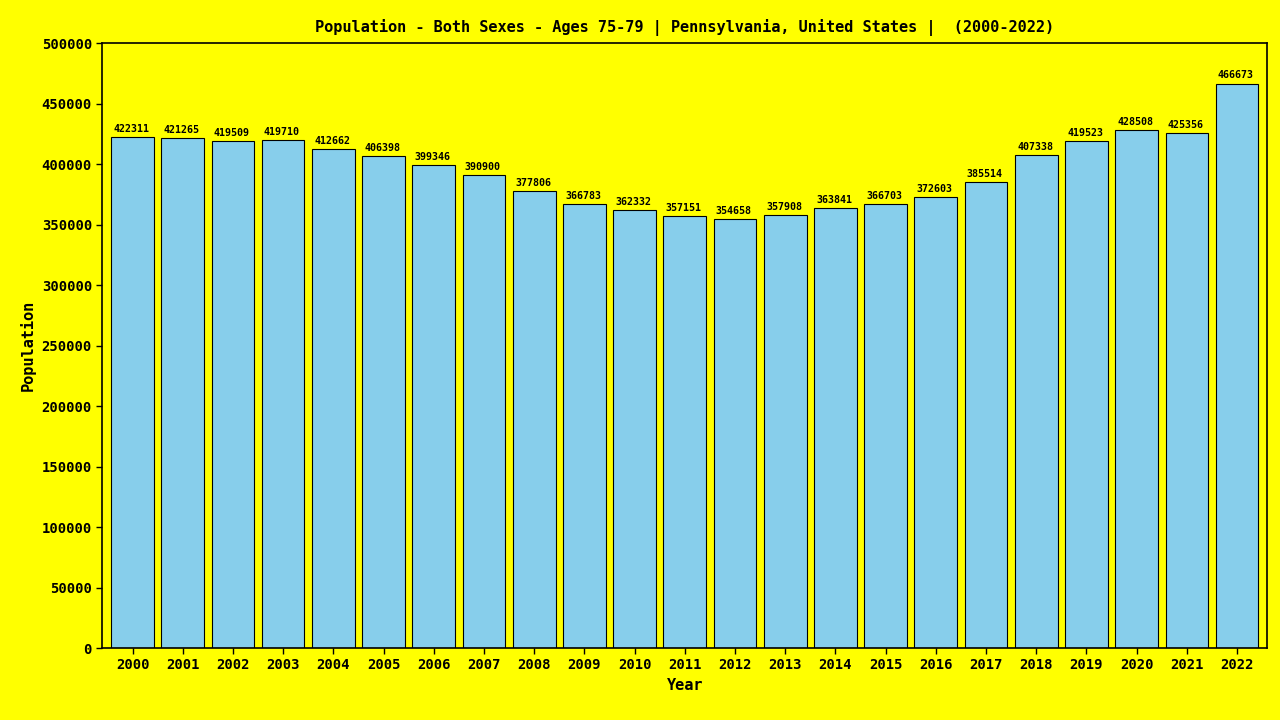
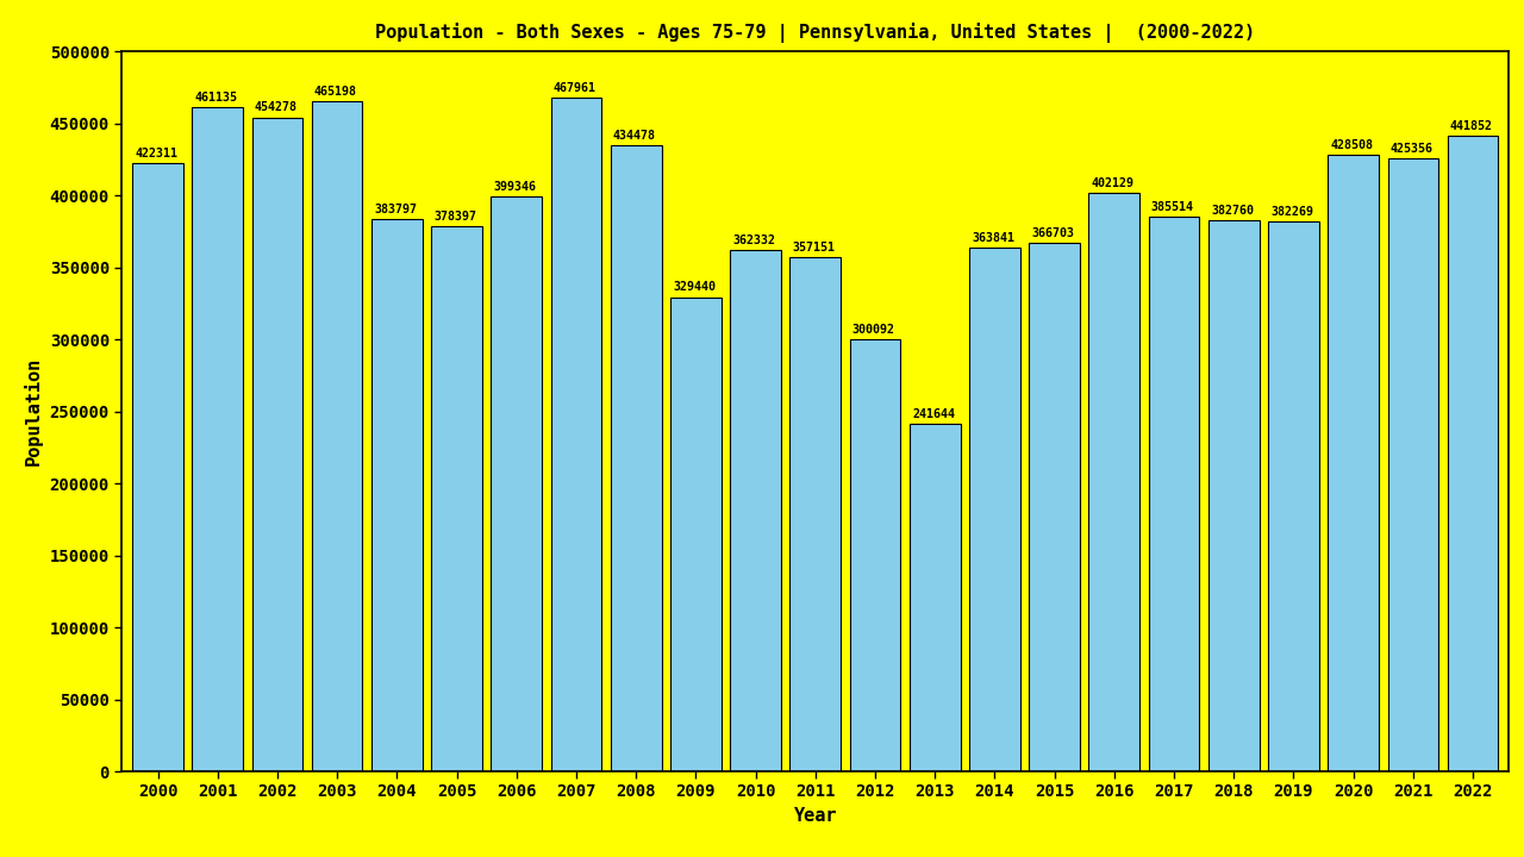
2001: 421265 -> 461135
2002: 419509 -> 454278
2003: 419710 -> 465198
2004: 412662 -> 383797
2005: 406398 -> 378397
2007: 390900 -> 467961
2008: 377806 -> 434478
2009: 366783 -> 329440
2012: 354658 -> 300092
2013: 357908 -> 241644
2016: 372603 -> 402129
2018: 407338 -> 382760
2019: 419523 -> 382269
2022: 466673 -> 441852
